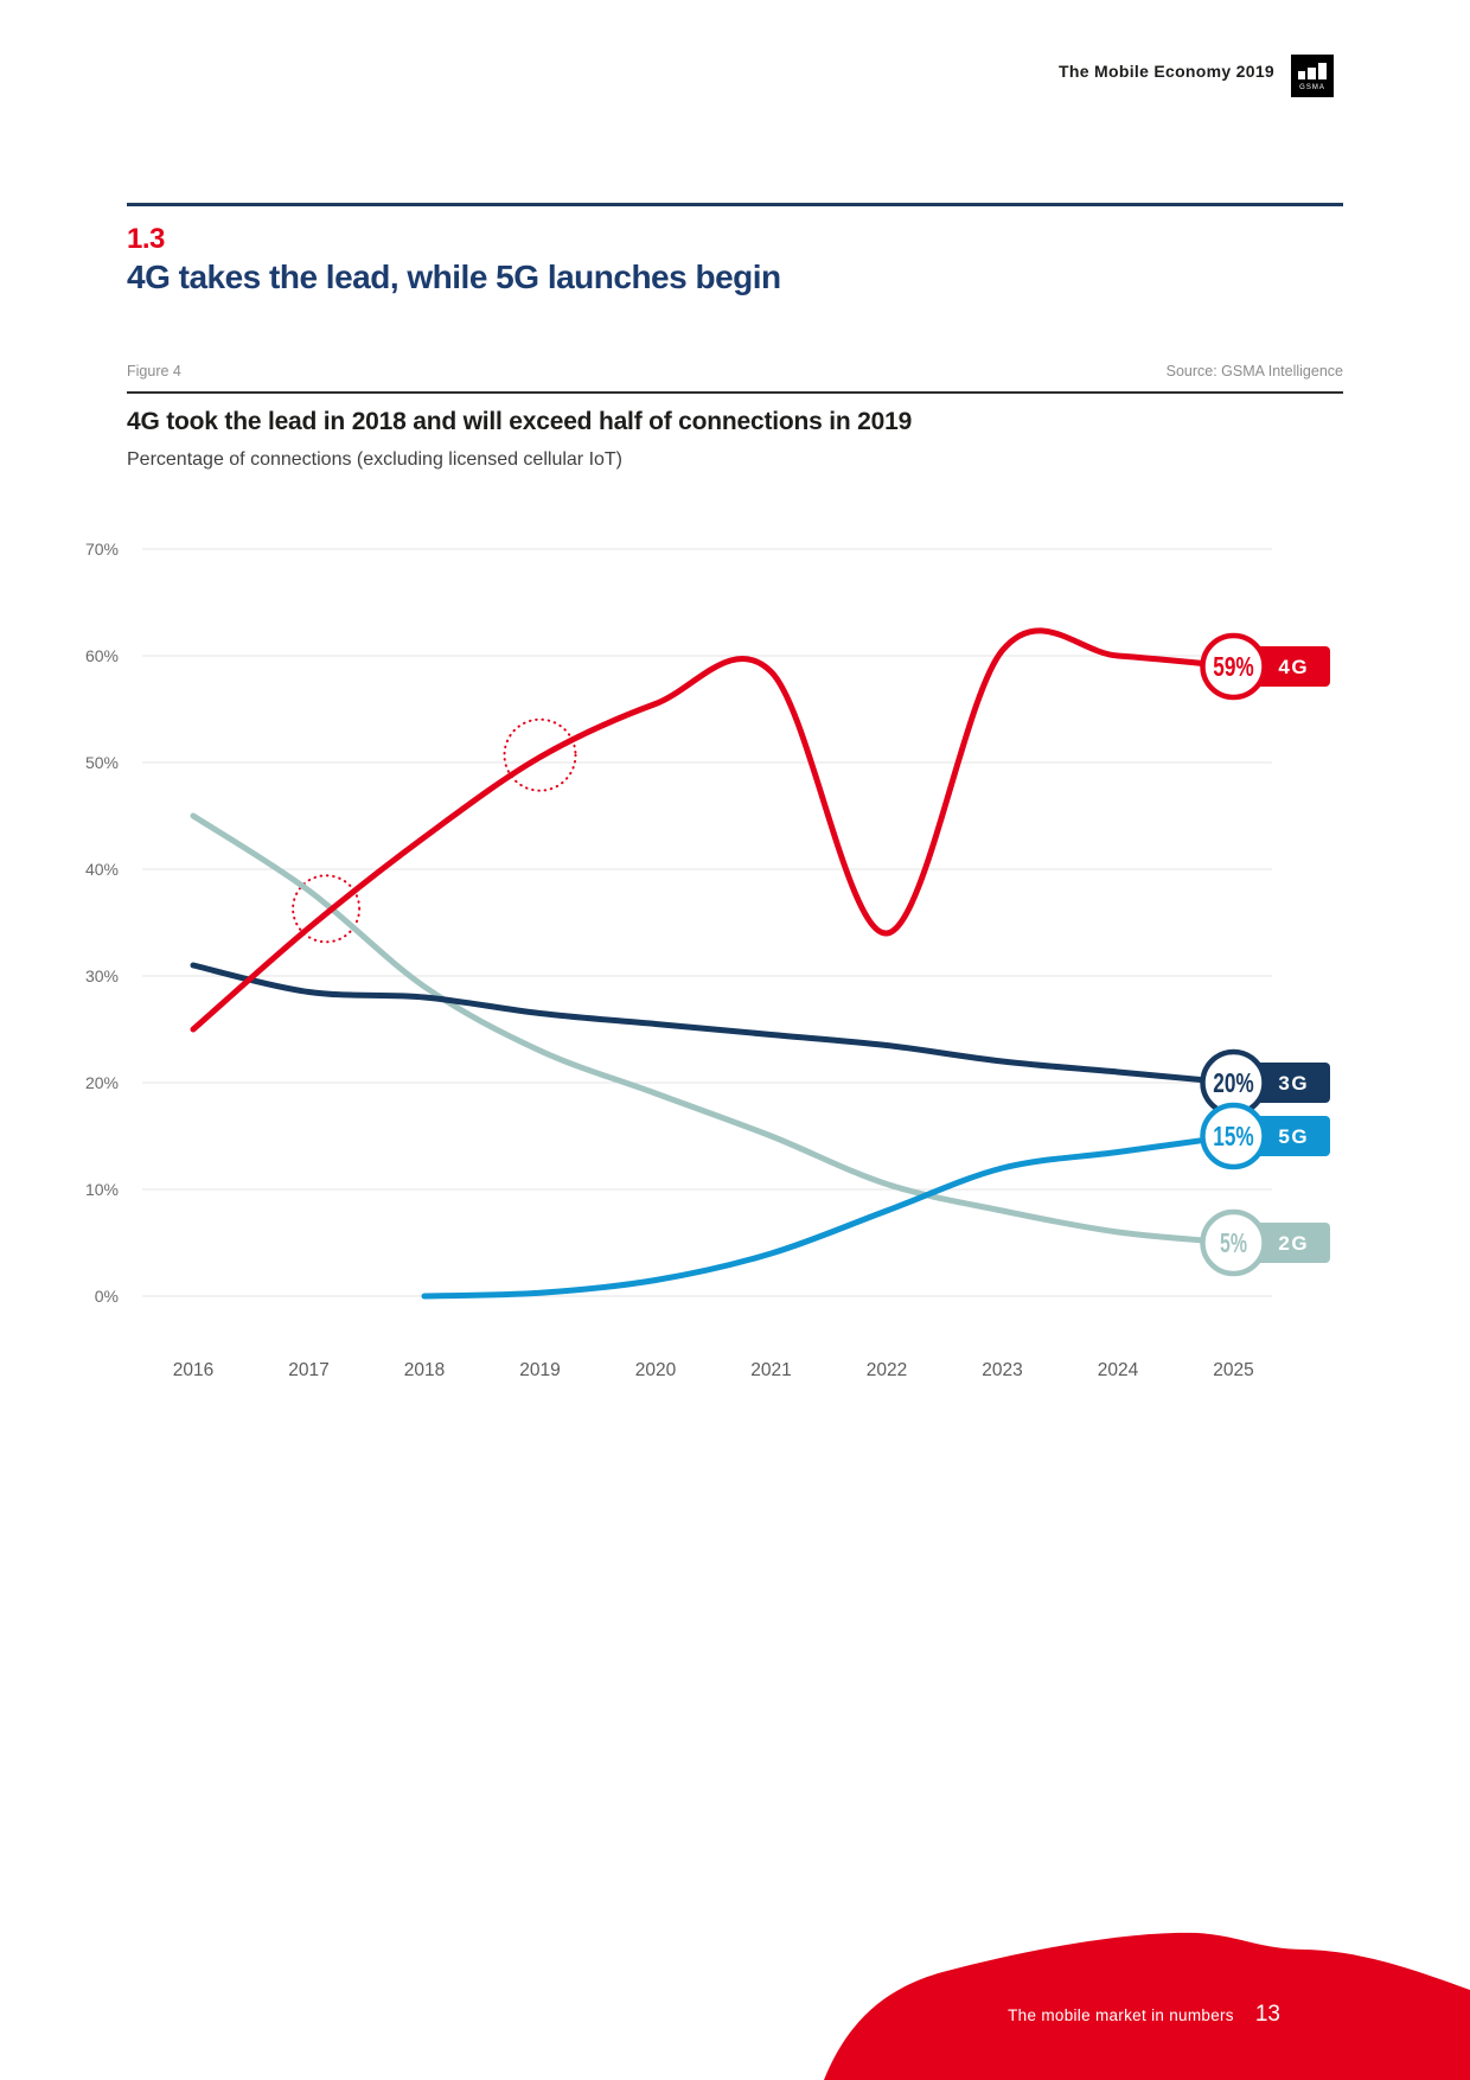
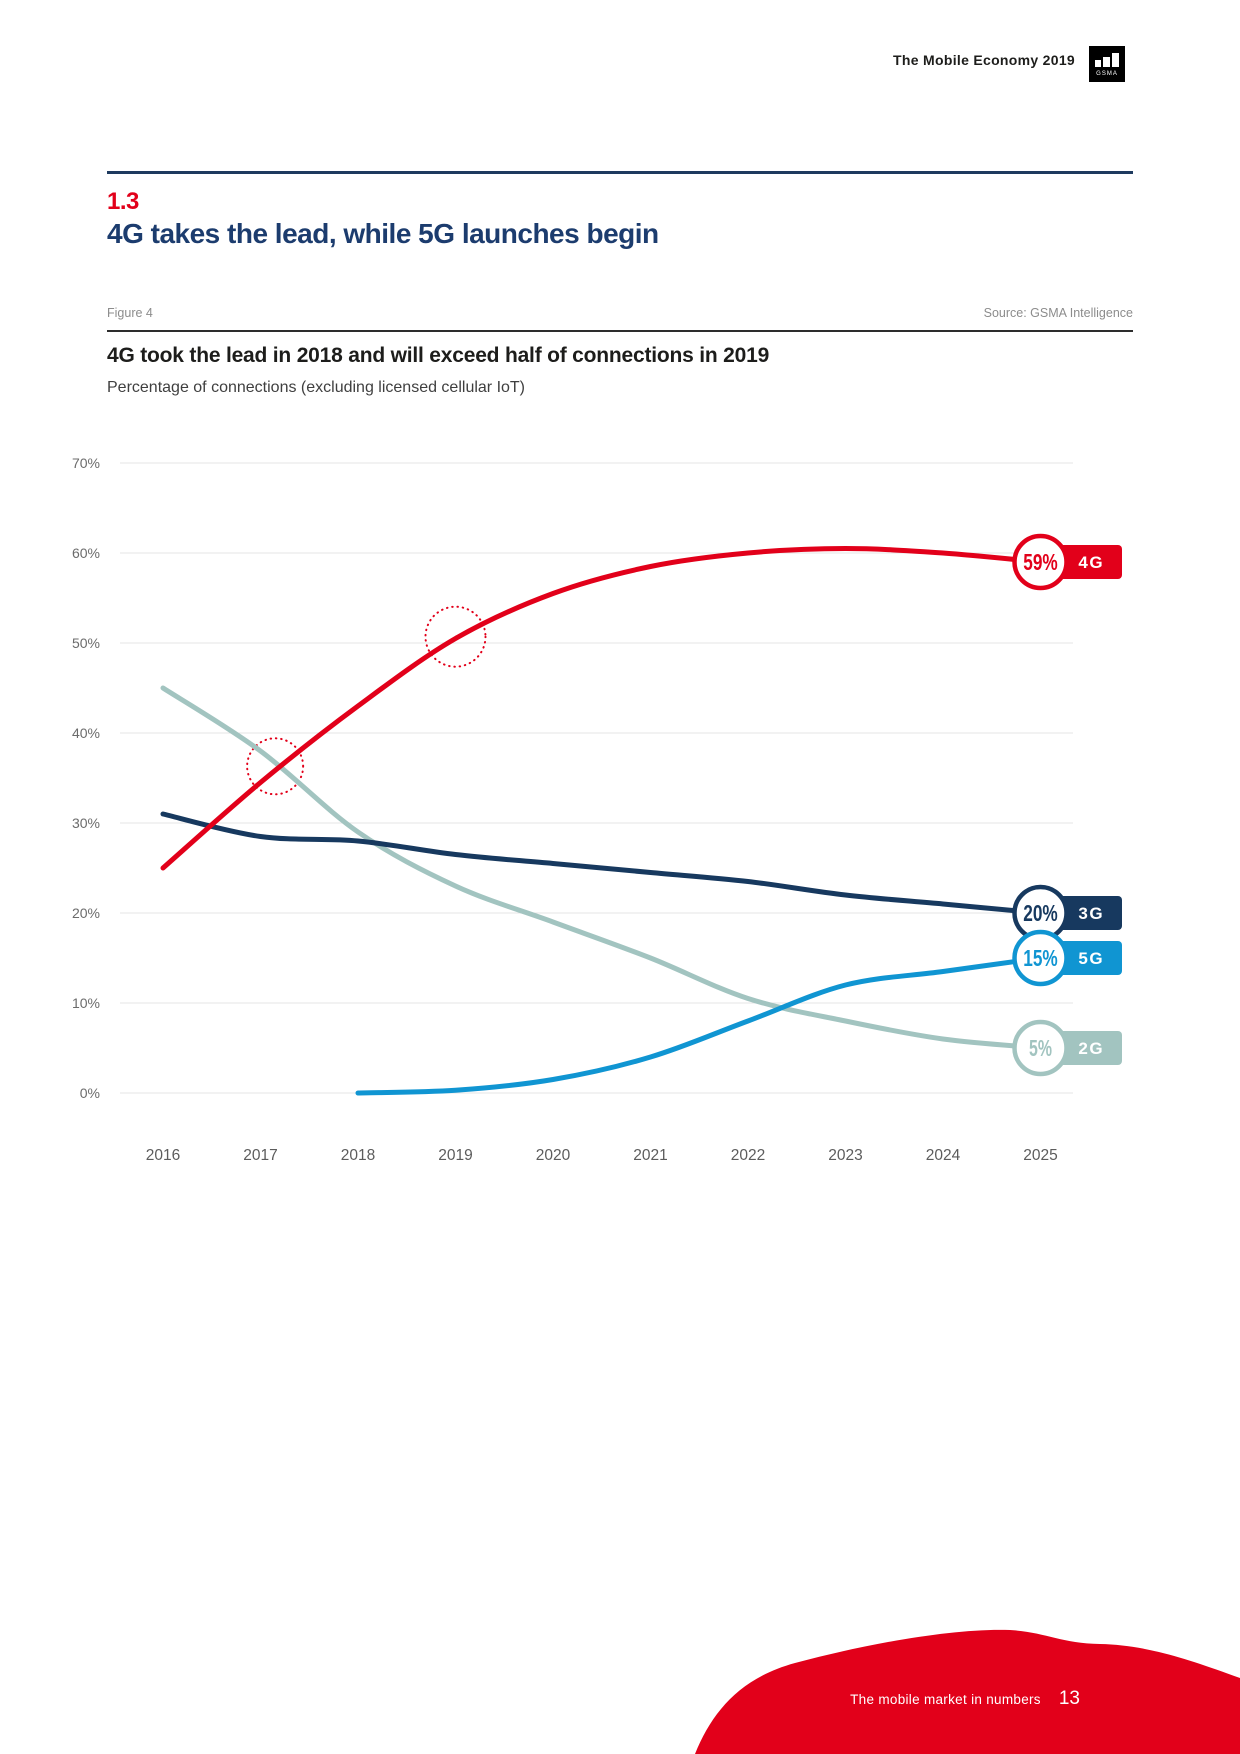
4G/2022: 34% -> 60%
